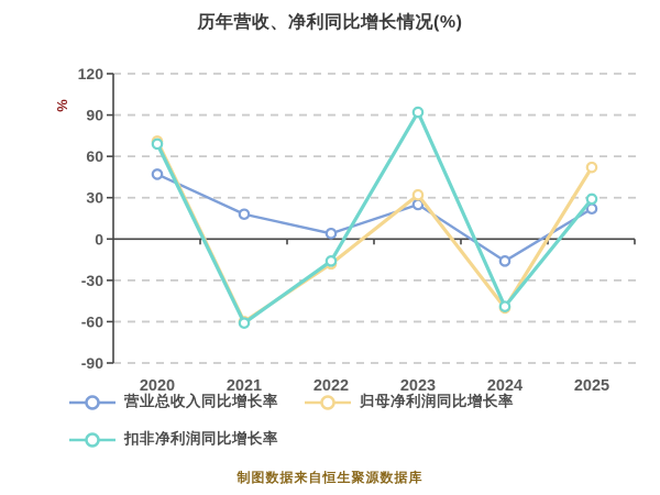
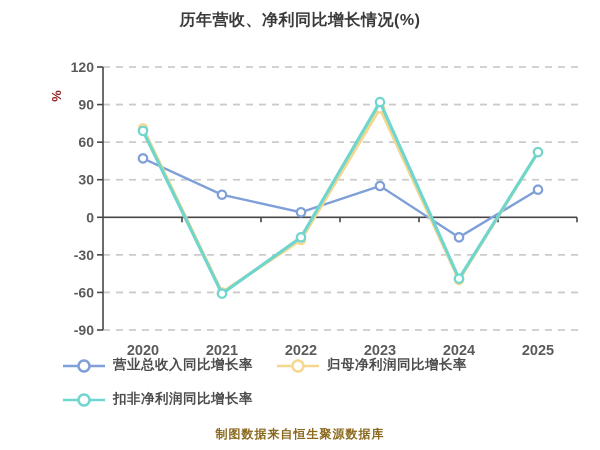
归母净利润同比增长率/2023: 32 -> 87
扣非净利润同比增长率/2025: 29 -> 52
